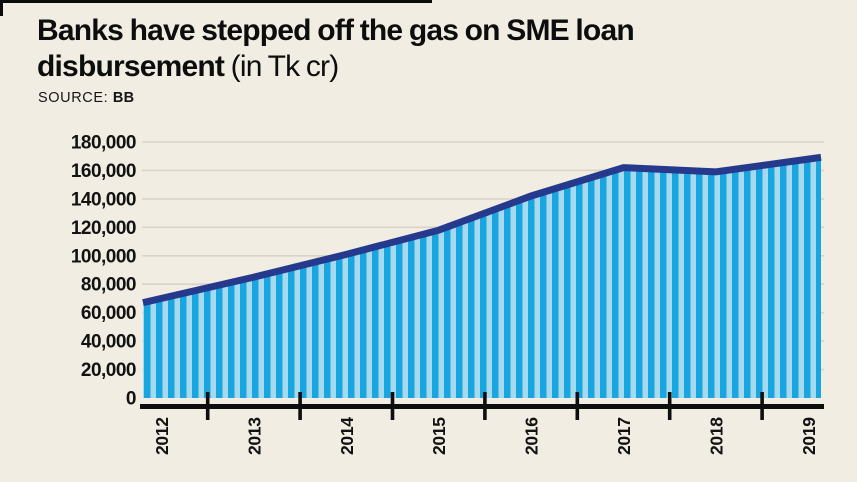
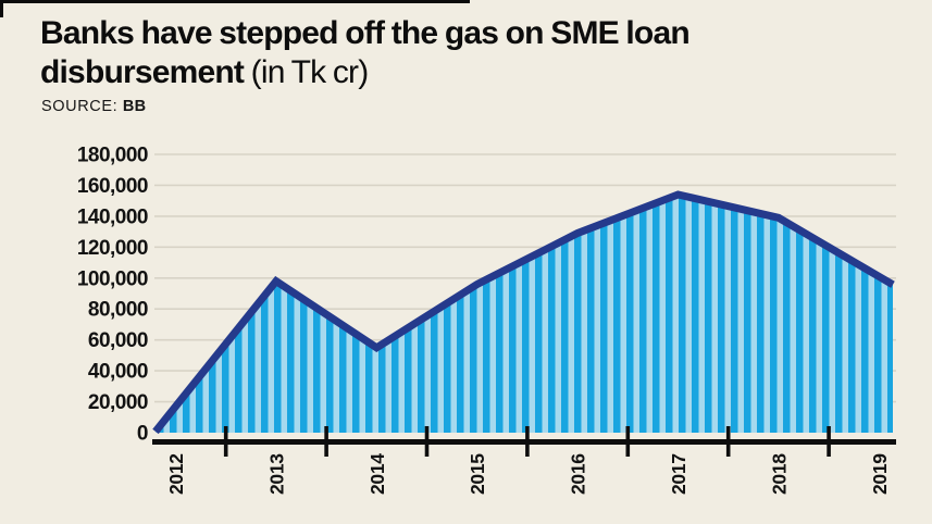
2012: 70000 -> 17000
2013: 85000 -> 98000
2014: 101000 -> 55000
2015: 118000 -> 96000
2016: 142000 -> 129000
2017: 162000 -> 154000
2018: 159000 -> 139000
2019: 168000 -> 101000
